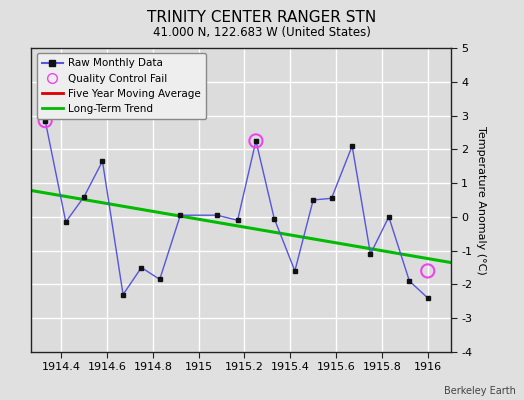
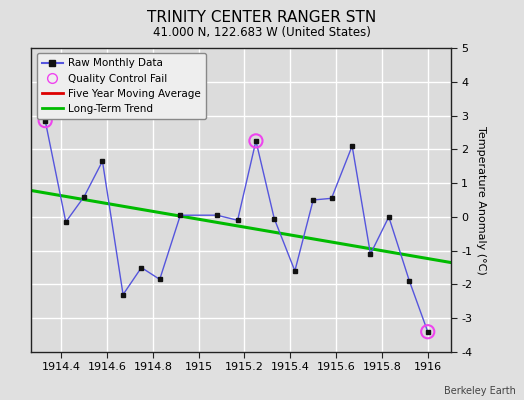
Raw Monthly Data/1916: -2.40 -> -3.40
Quality Control Fail/1916: -1.60 -> -3.40
